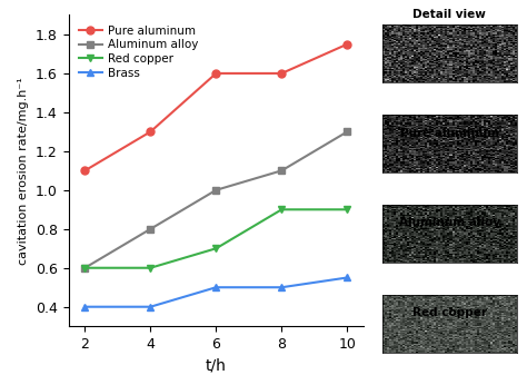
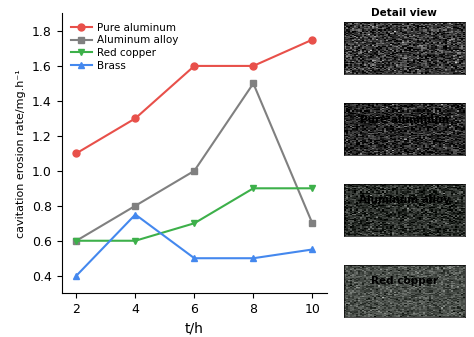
Brass/4: 0.40 -> 0.75
Aluminum alloy/8: 1.1 -> 1.5
Aluminum alloy/10: 1.3 -> 0.7
